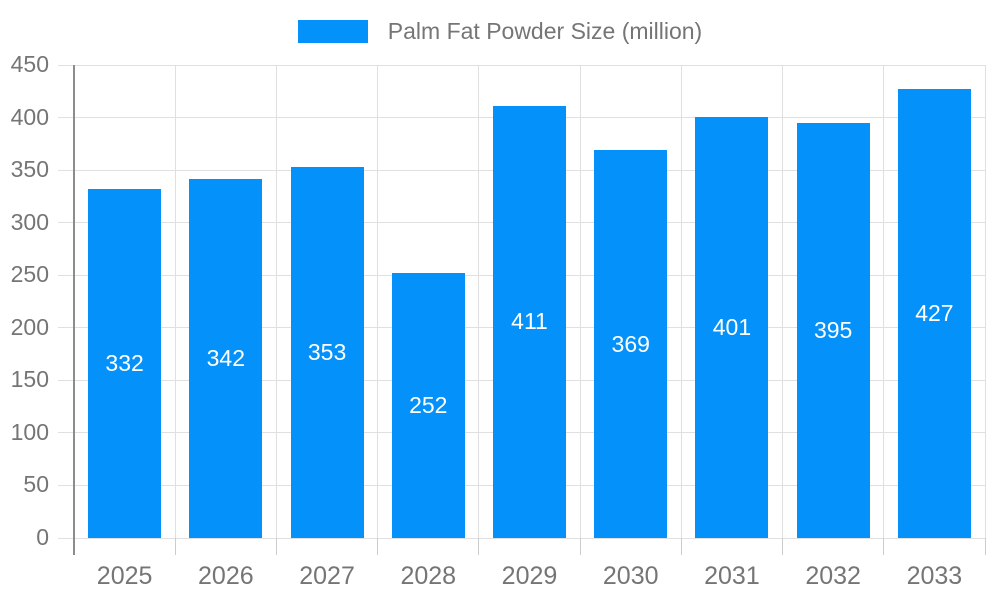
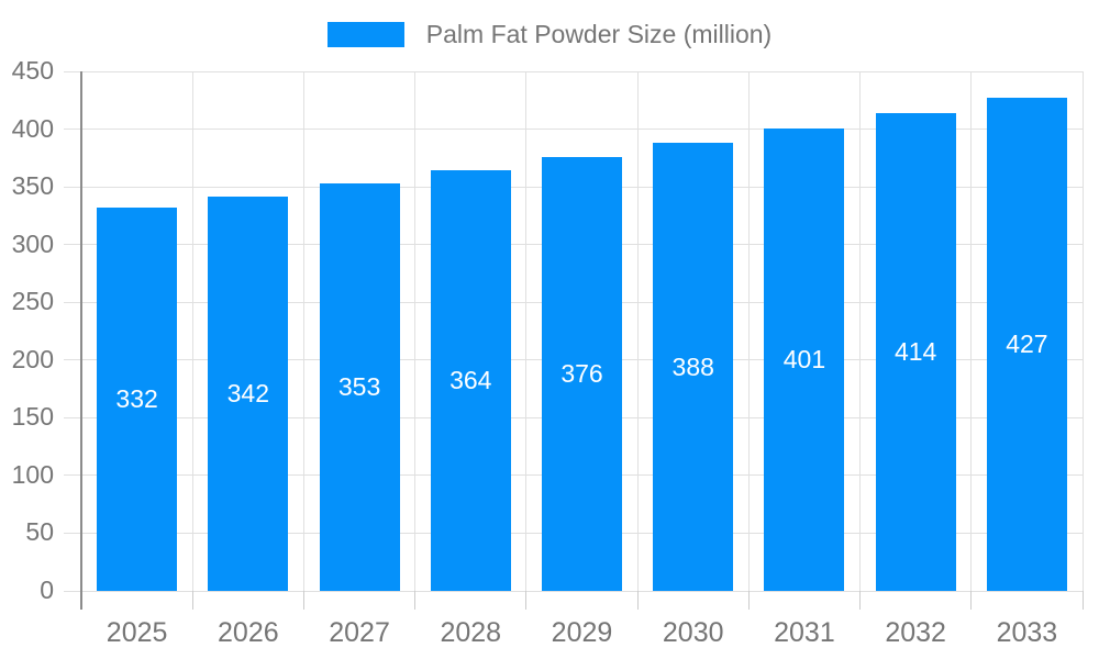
2028: 252 -> 364
2029: 411 -> 376
2030: 369 -> 388
2032: 395 -> 414
